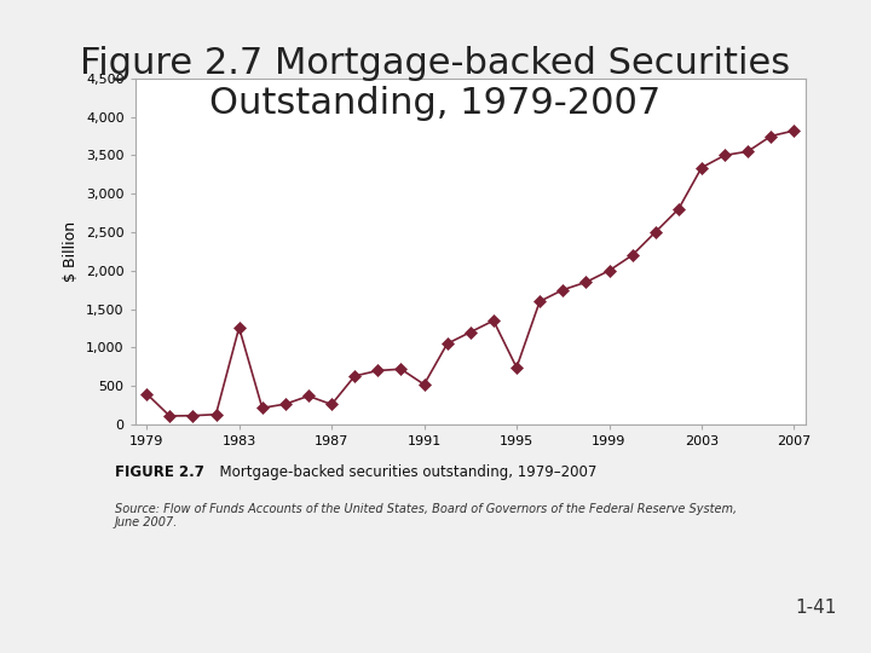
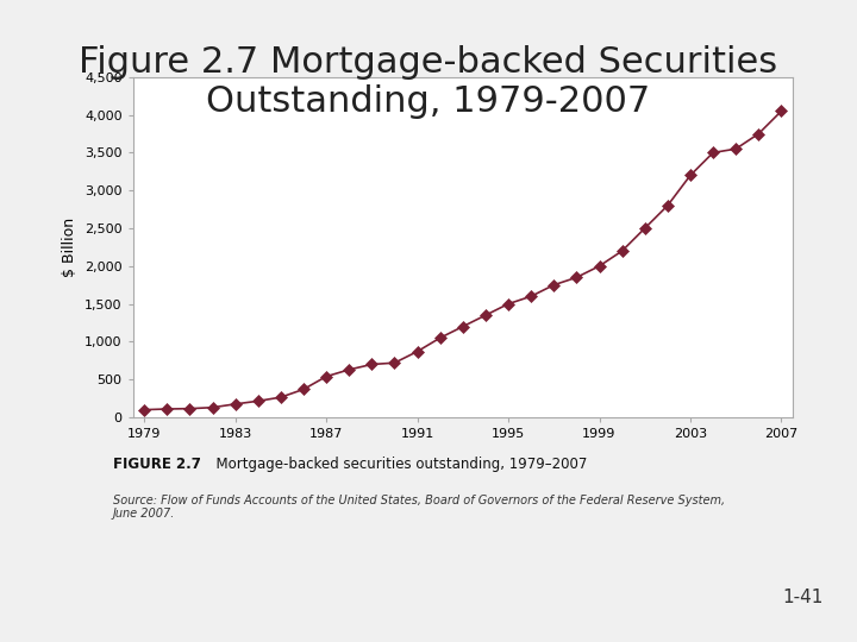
1979: 400 -> 100
1983: 1,260 -> 180
1987: 260 -> 540
1991: 520 -> 870
1995: 740 -> 1,500
2003: 3,340 -> 3,200
2007: 3,820 -> 4,050
